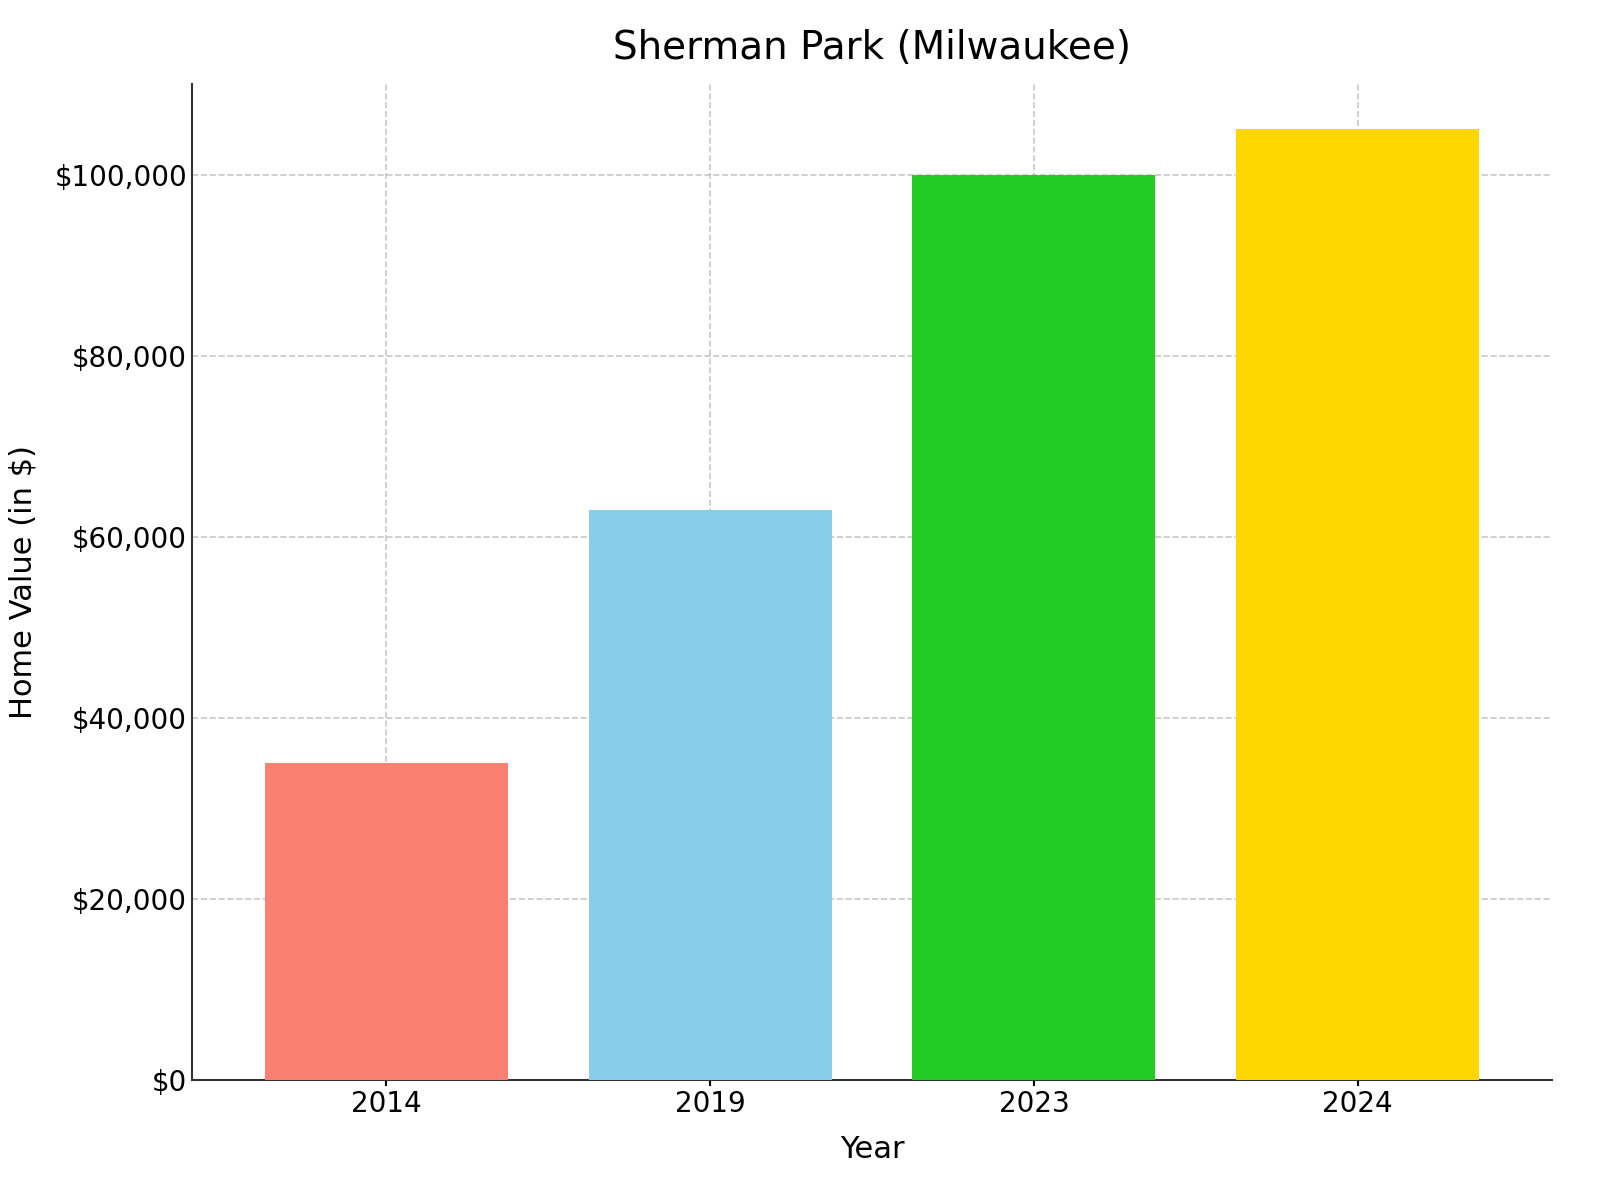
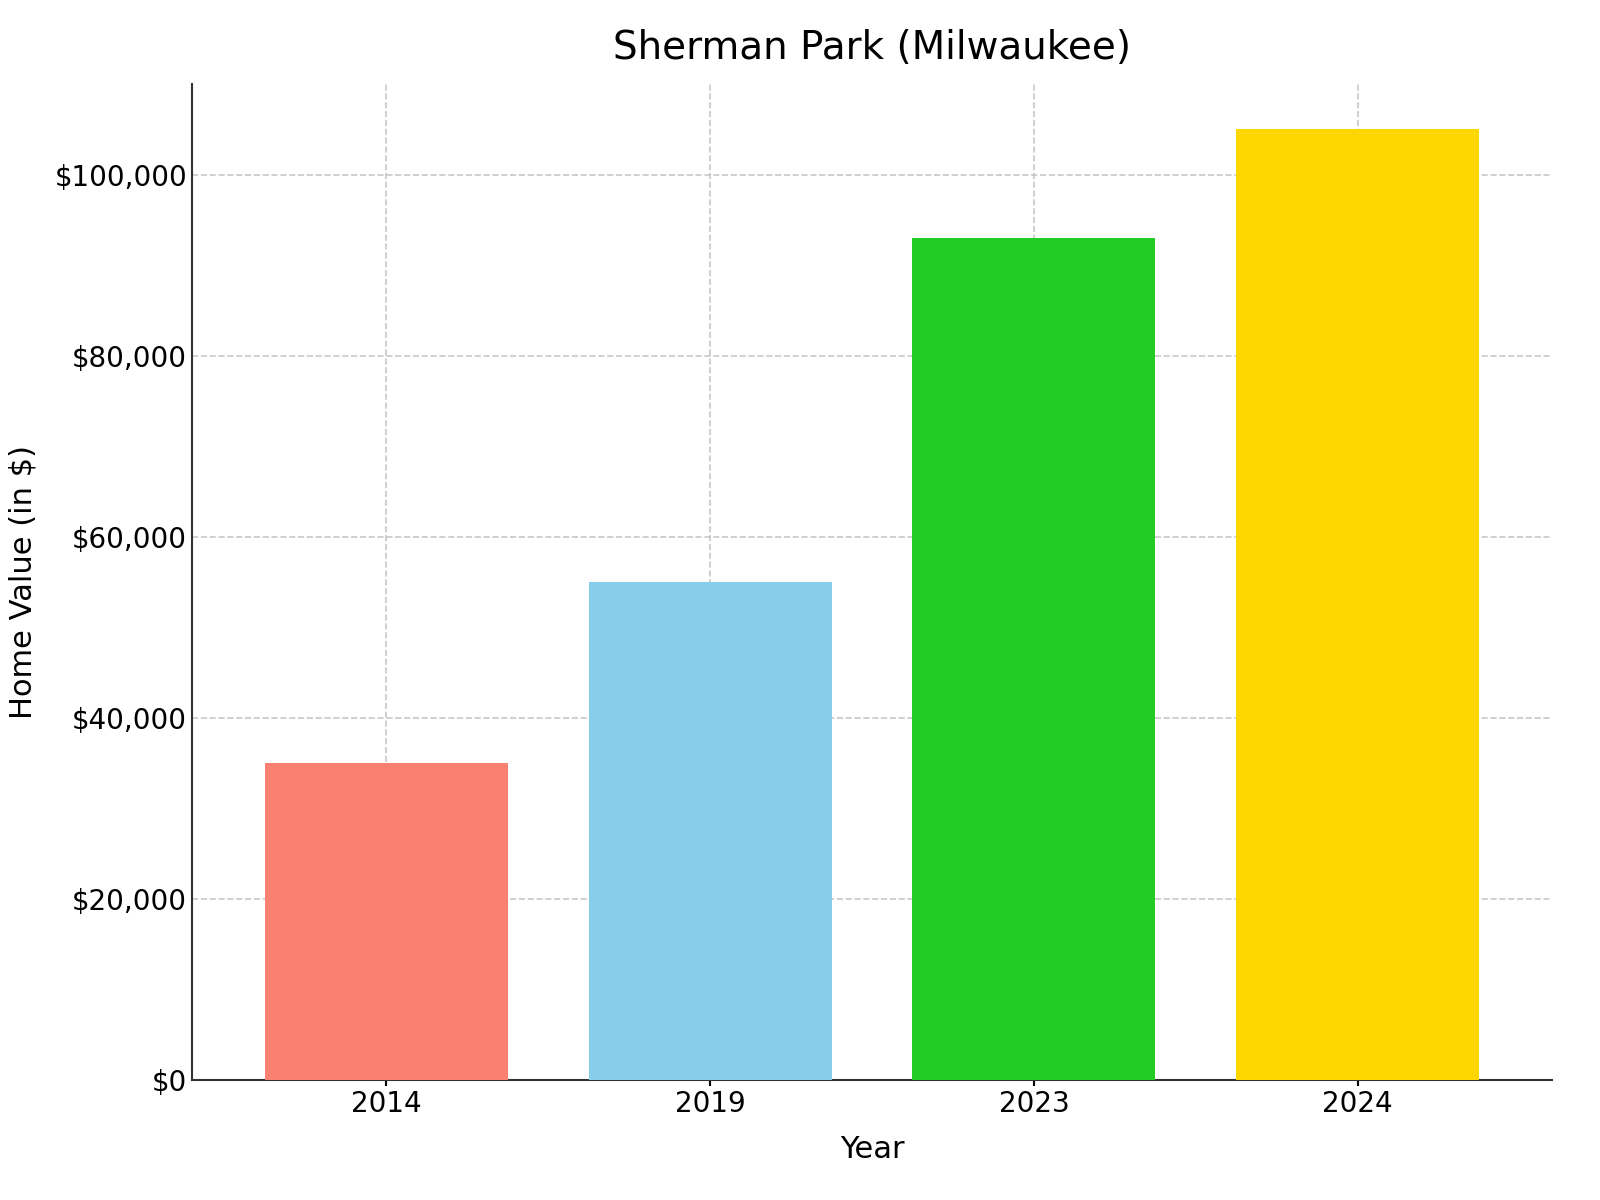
2019: $63,000 -> $55,000
2023: $100,000 -> $93,000
